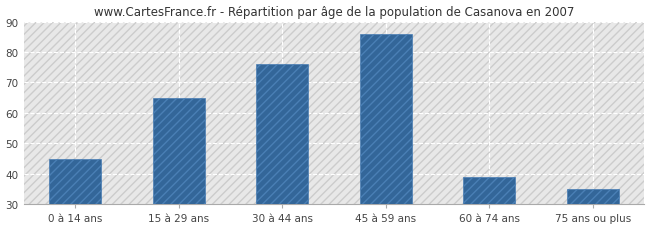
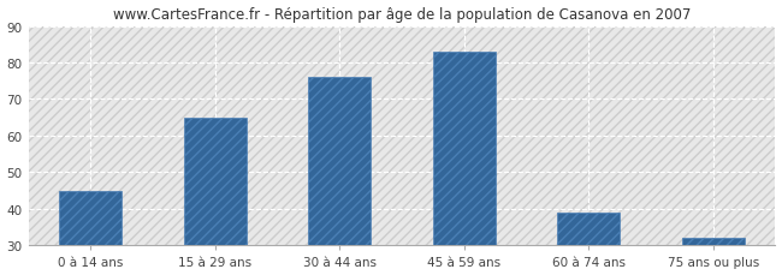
45 à 59 ans: 86 -> 83
75 ans ou plus: 35 -> 32
